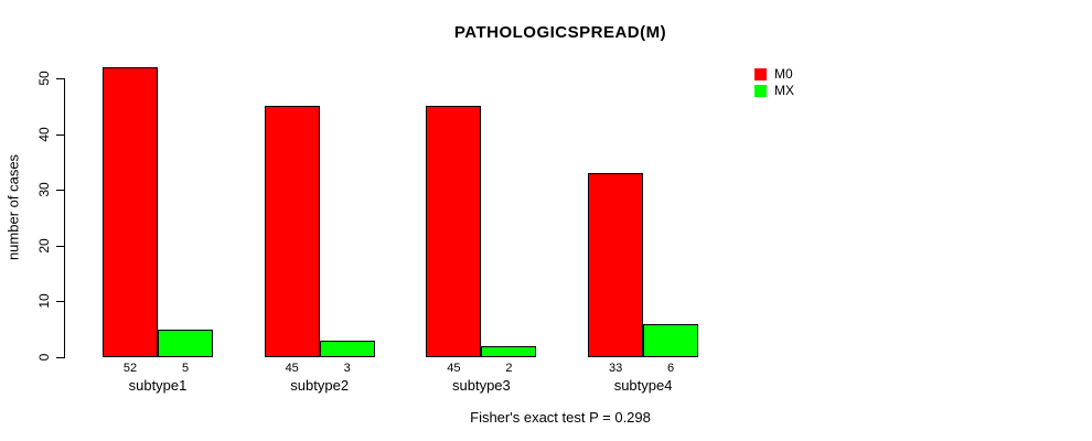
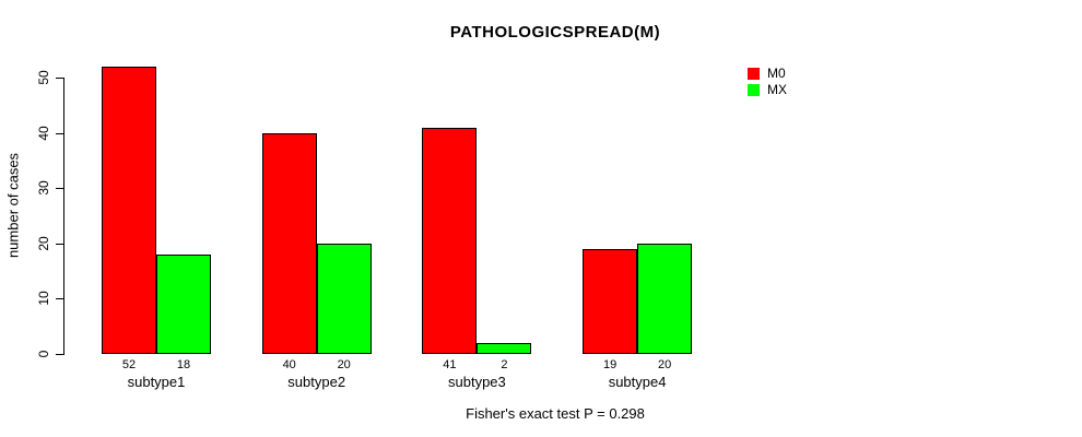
MX/subtype1: 5 -> 18
M0/subtype2: 45 -> 40
MX/subtype2: 3 -> 20
M0/subtype3: 45 -> 41
M0/subtype4: 33 -> 19
MX/subtype4: 6 -> 20
